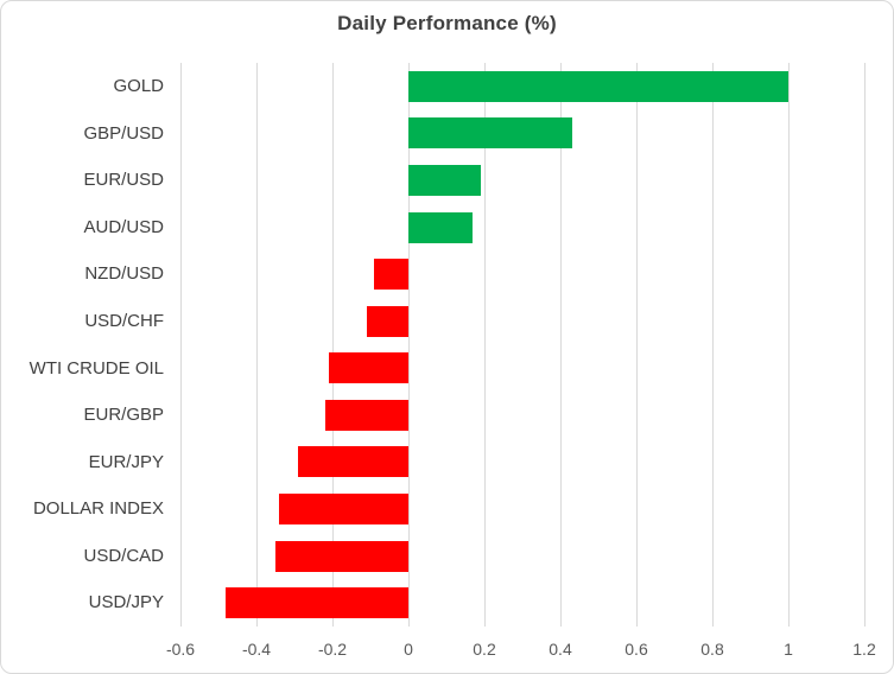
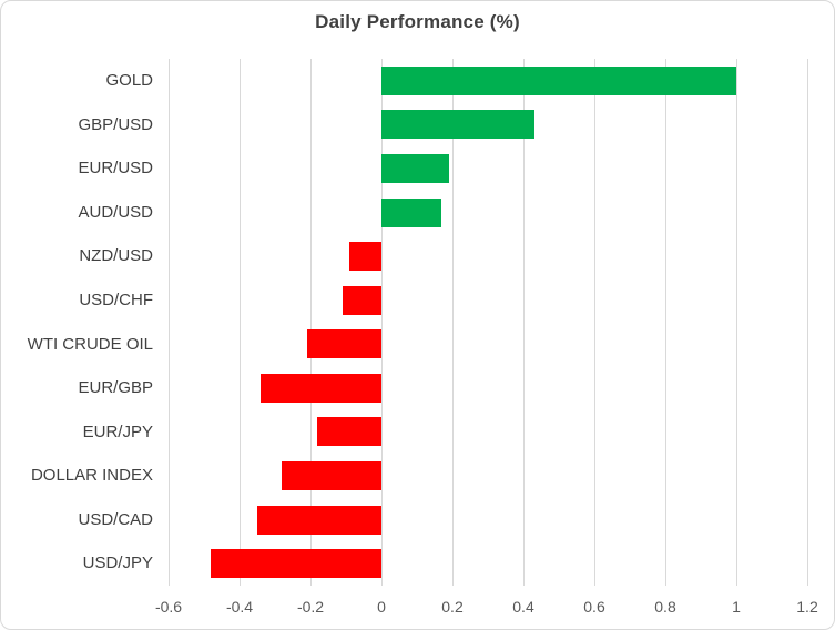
EUR/GBP: -0.22 -> -0.34
EUR/JPY: -0.29 -> -0.18
DOLLAR INDEX: -0.34 -> -0.28
